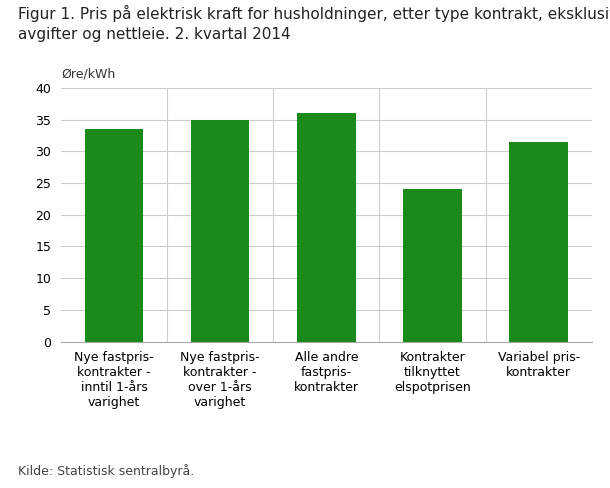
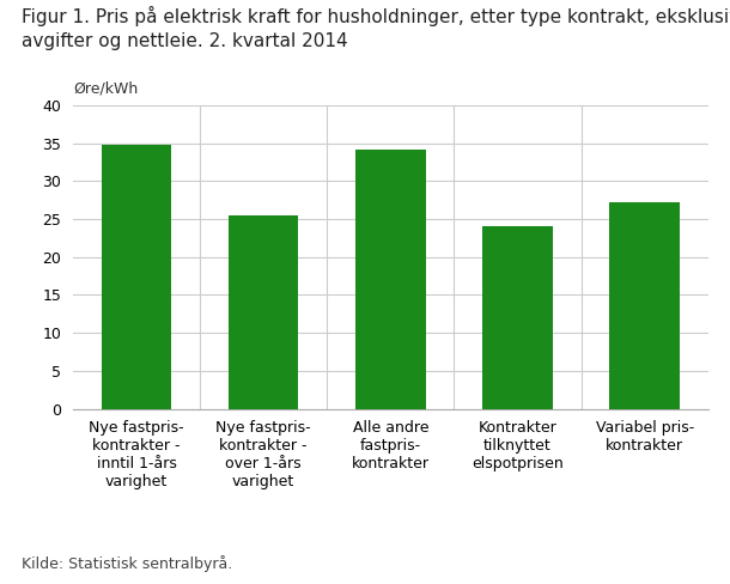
Nye fastpris- kontrakter - inntil 1-års varighet: 33.5 -> 34.8
Nye fastpris- kontrakter - over 1-års varighet: 35.0 -> 25.4
Alle andre fastpris- kontrakter: 36.0 -> 34.2
Variabel pris- kontrakter: 31.5 -> 27.2
